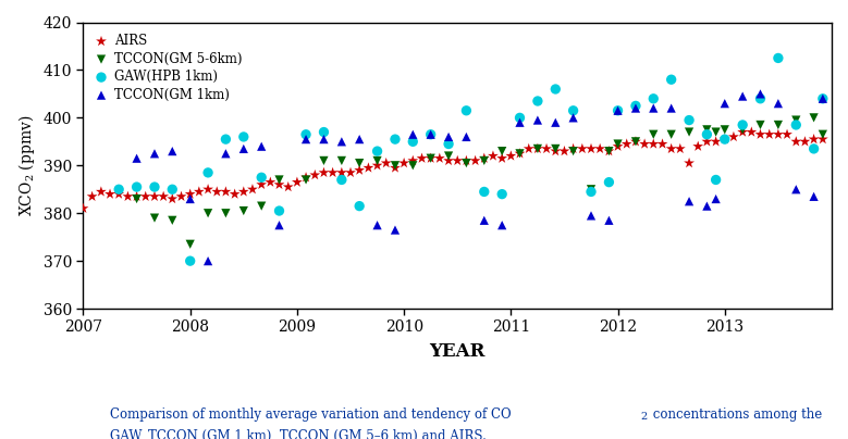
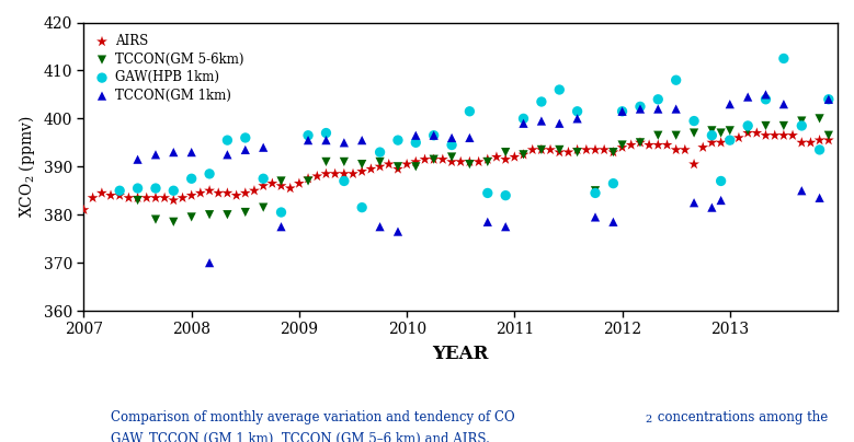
TCCON(GM 5-6km)/2008: 373.5 -> 379.5
GAW(HPB 1km)/2008: 370.0 -> 387.5
TCCON(GM 1km)/2008: 383.0 -> 393.0
